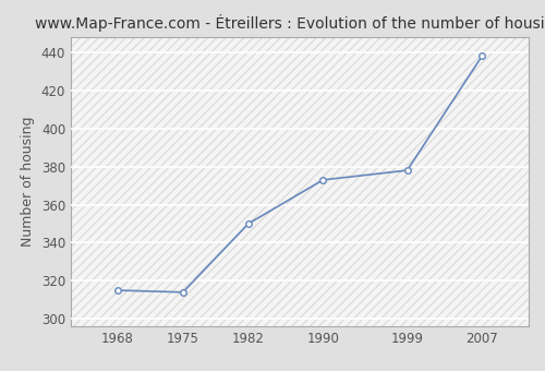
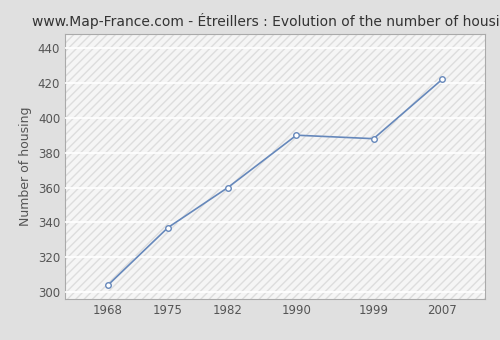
1968: 315 -> 304
1975: 314 -> 337
1982: 350 -> 360
1990: 373 -> 390
1999: 378 -> 388
2007: 438 -> 422
